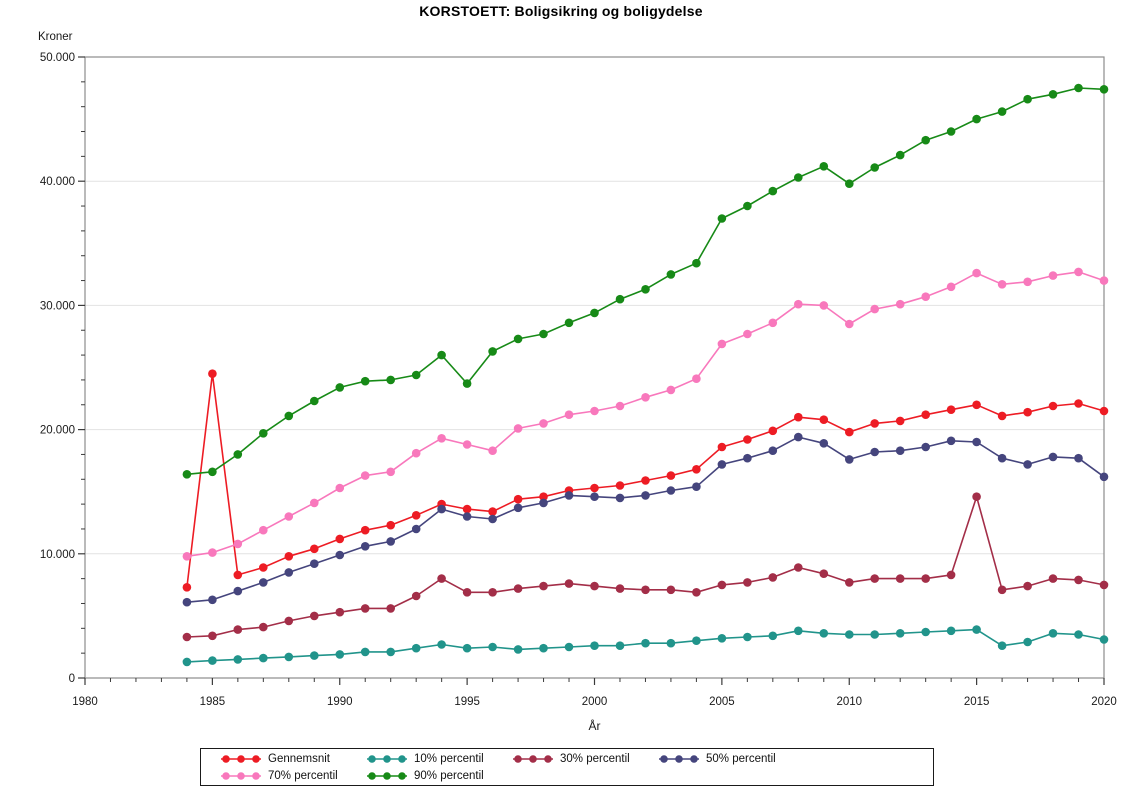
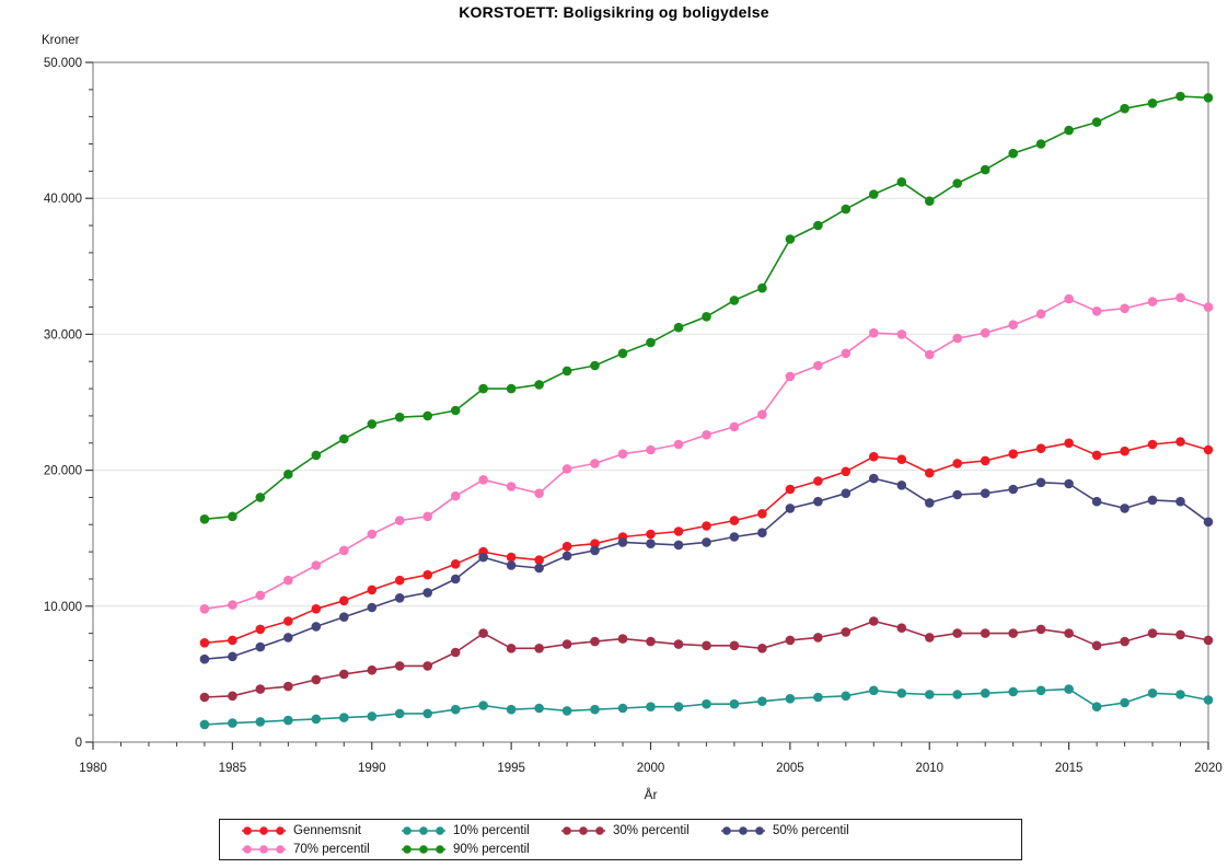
Gennemsnit/1985: 24500 -> 7500
90% percentil/1995: 23700 -> 26000
30% percentil/2015: 14600 -> 8000
